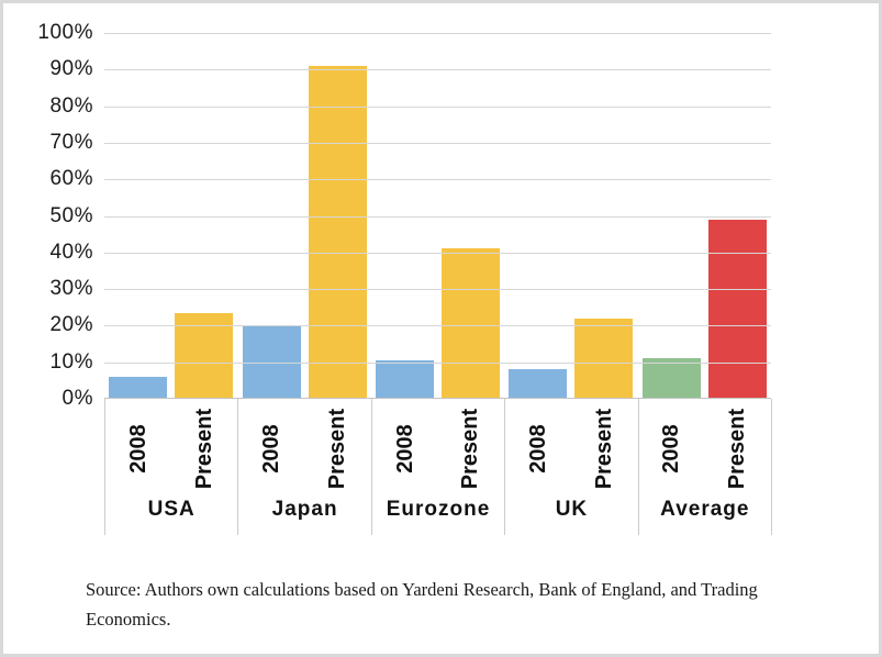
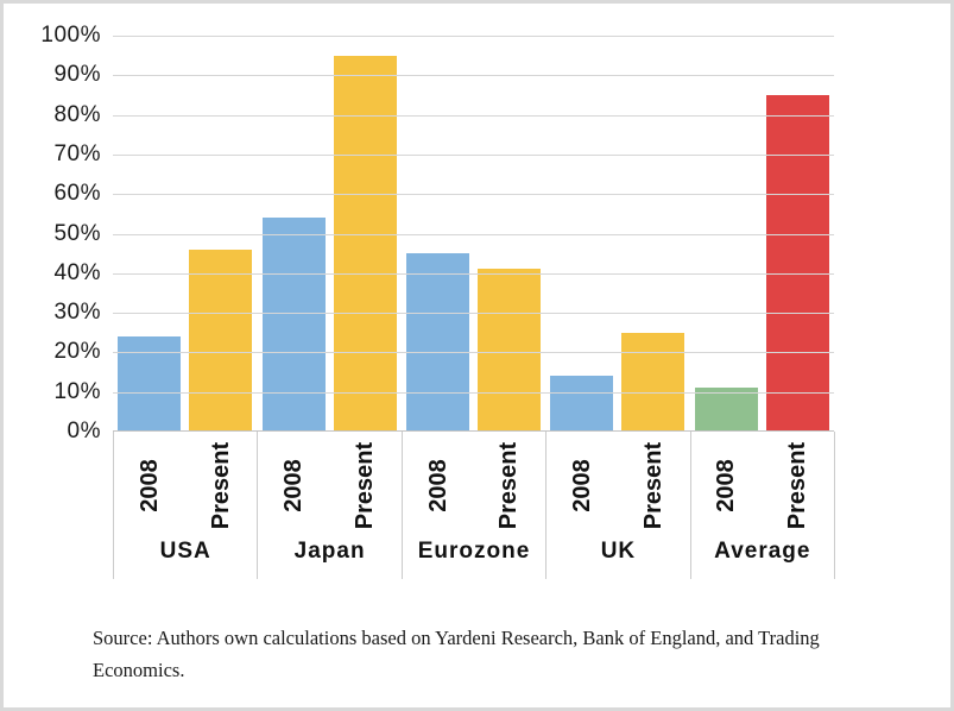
2008/USA: 6% -> 24%
Present/USA: 24% -> 46%
2008/Japan: 20% -> 54%
Present/Japan: 91% -> 95%
2008/Eurozone: 10% -> 45%
2008/UK: 8% -> 14%
Present/UK: 22% -> 25%
Present/Average: 49% -> 85%
